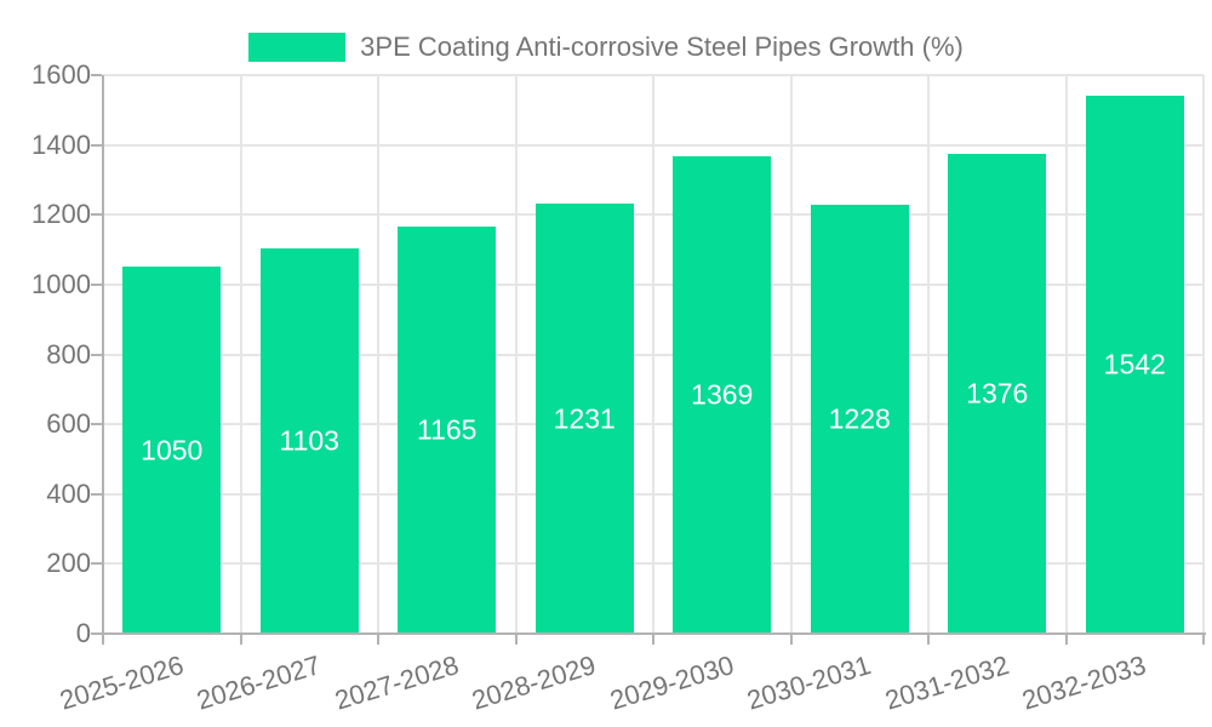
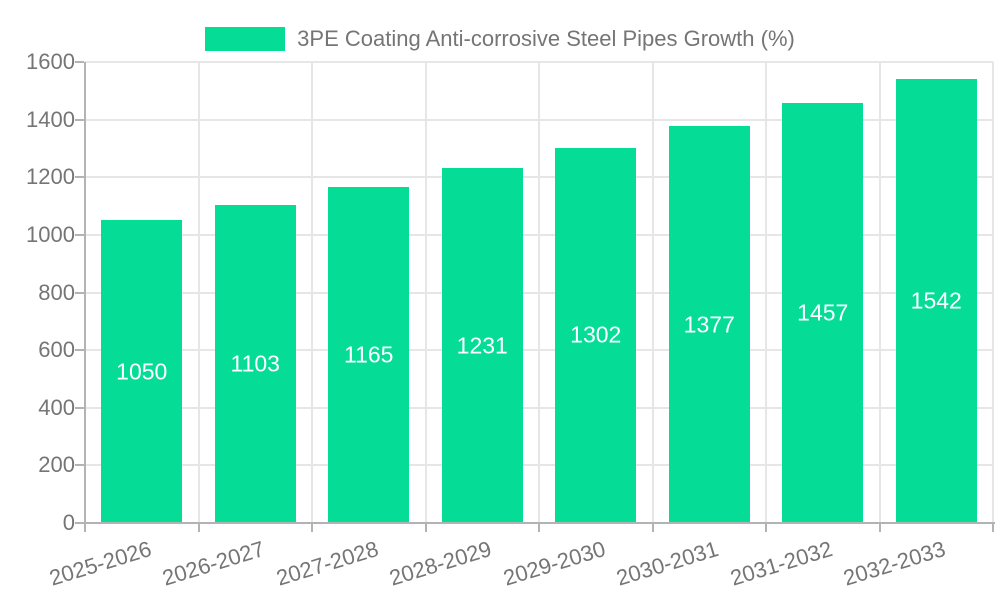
2029-2030: 1369 -> 1302
2030-2031: 1228 -> 1377
2031-2032: 1376 -> 1457
